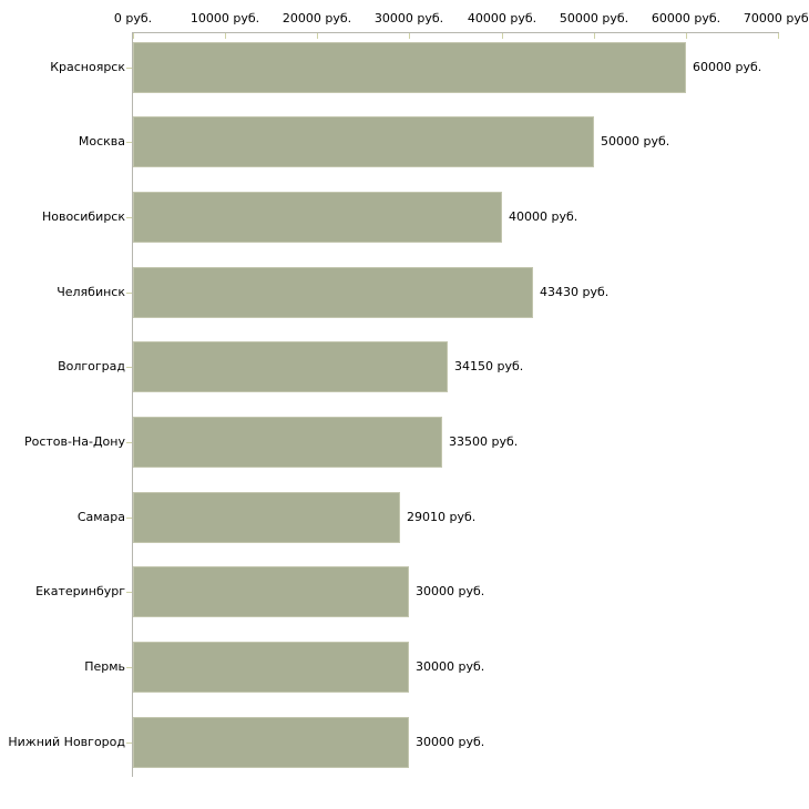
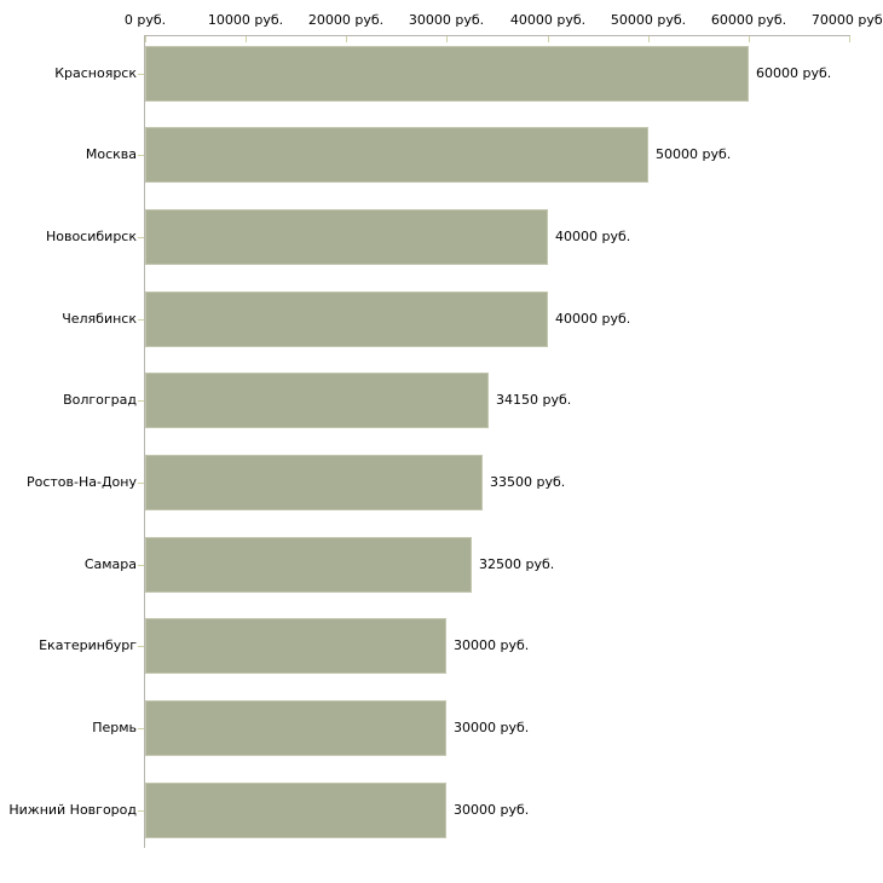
Челябинск: 43430 -> 40000
Самара: 29010 -> 32500
